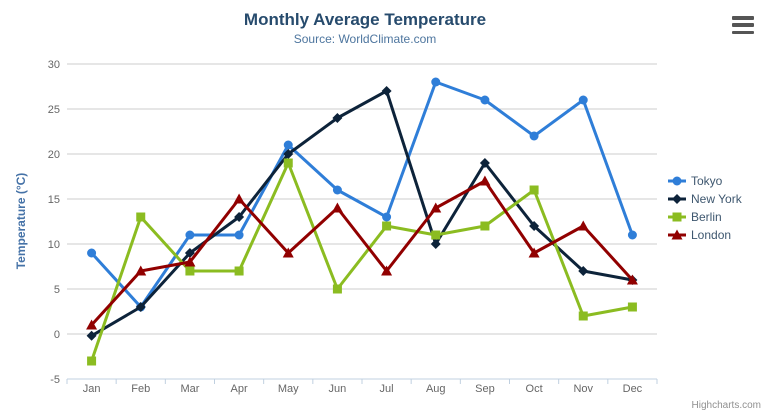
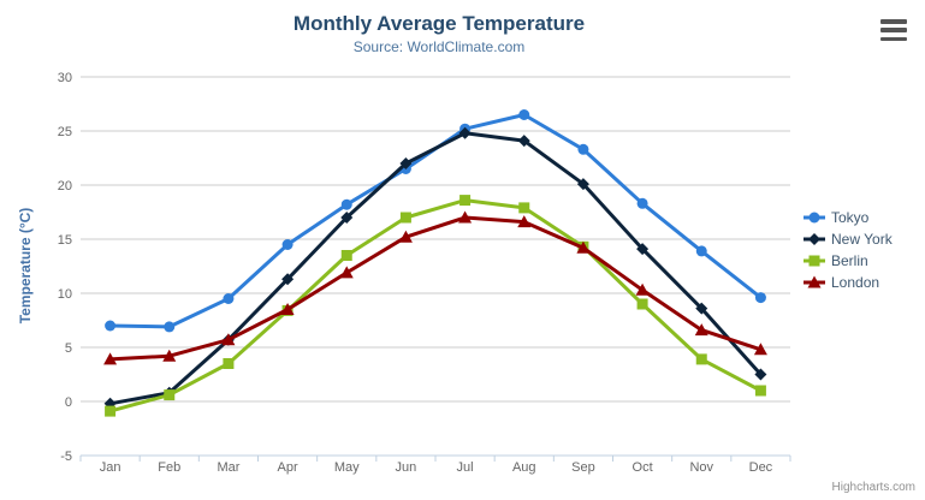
Tokyo/Jan: 9 -> 7
Berlin/Jan: -3 -> -1
London/Jan: 1 -> 4
Tokyo/Feb: 3 -> 7
New York/Feb: 3 -> 1
Berlin/Feb: 13 -> 1
London/Feb: 7 -> 4
Tokyo/Mar: 11 -> 10
New York/Mar: 9 -> 6
Berlin/Mar: 7 -> 4
London/Mar: 8 -> 6
Tokyo/Apr: 11 -> 14
New York/Apr: 13 -> 11
Berlin/Apr: 7 -> 8
London/Apr: 15 -> 8
Tokyo/May: 21 -> 18
New York/May: 20 -> 17
Berlin/May: 19 -> 14
London/May: 9 -> 12
Tokyo/Jun: 16 -> 22
New York/Jun: 24 -> 22
Berlin/Jun: 5 -> 17
London/Jun: 14 -> 15
Tokyo/Jul: 13 -> 25
New York/Jul: 27 -> 25
Berlin/Jul: 12 -> 19
London/Jul: 7 -> 17
Tokyo/Aug: 28 -> 26
New York/Aug: 10 -> 24
Berlin/Aug: 11 -> 18
London/Aug: 14 -> 17
Tokyo/Sep: 26 -> 23
New York/Sep: 19 -> 20
Berlin/Sep: 12 -> 14
London/Sep: 17 -> 14
Tokyo/Oct: 22 -> 18
New York/Oct: 12 -> 14
Berlin/Oct: 16 -> 9
London/Oct: 9 -> 10
Tokyo/Nov: 26 -> 14
New York/Nov: 7 -> 9
Berlin/Nov: 2 -> 4
London/Nov: 12 -> 7
Tokyo/Dec: 11 -> 10
New York/Dec: 6 -> 2
Berlin/Dec: 3 -> 1
London/Dec: 6 -> 5
